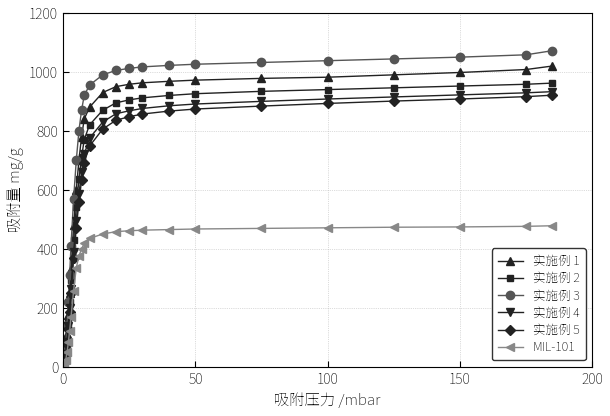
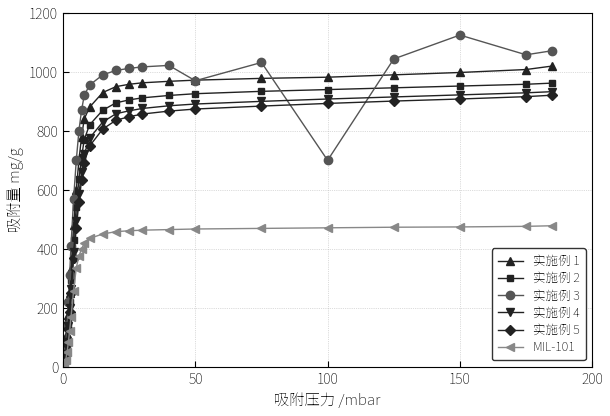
实施例 3/50: 1026 -> 970
实施例 3/100: 1038 -> 700
实施例 3/150: 1050 -> 1125
